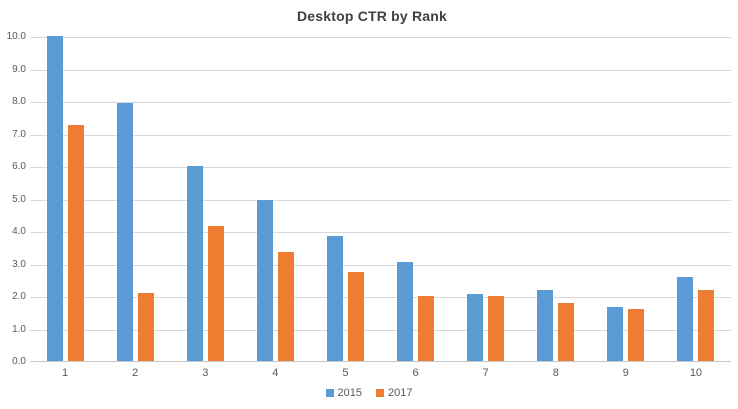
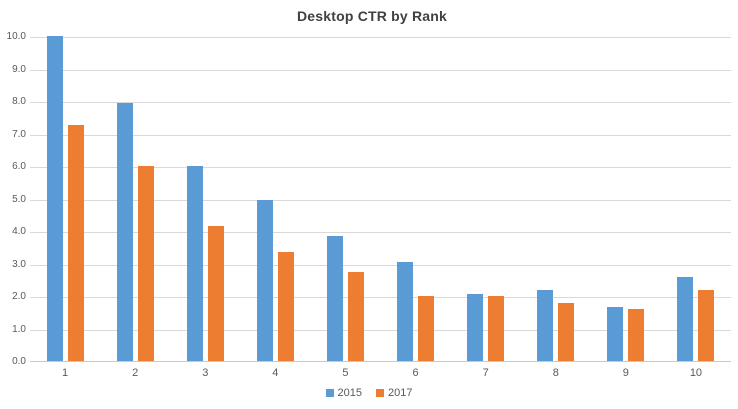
2017/2: 2.1 -> 6.0
